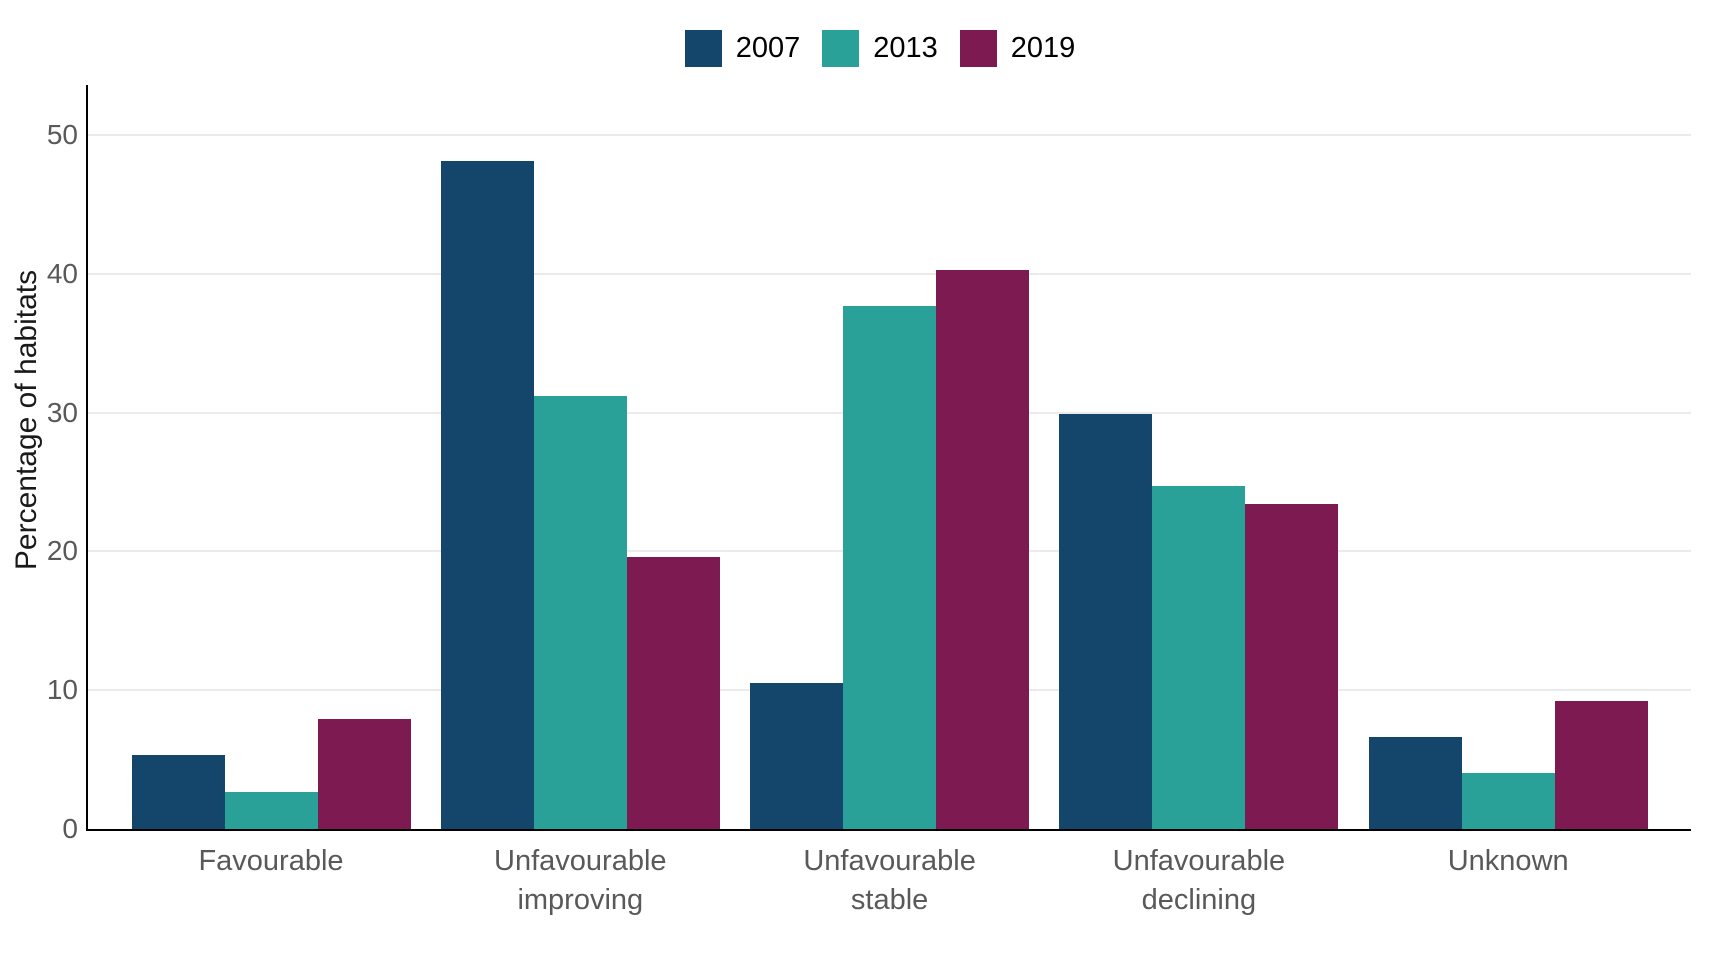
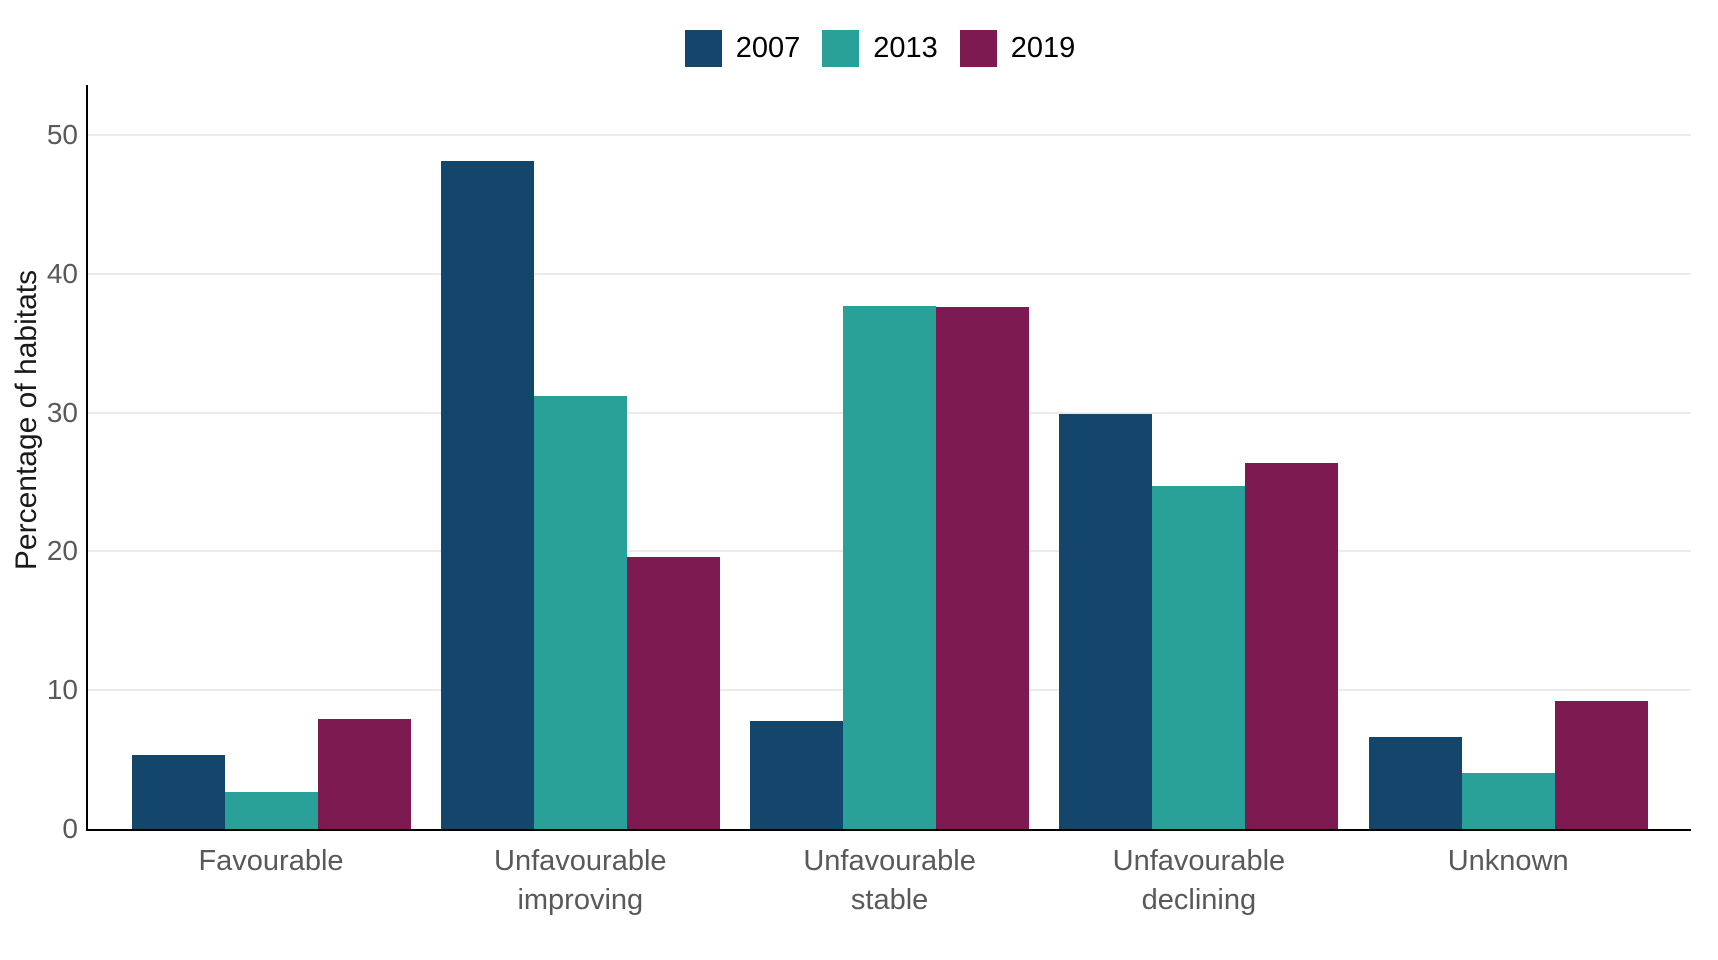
2007/Unfavourable stable: 10.5 -> 7.8
2019/Unfavourable stable: 40.3 -> 37.6
2019/Unfavourable declining: 23.4 -> 26.4
